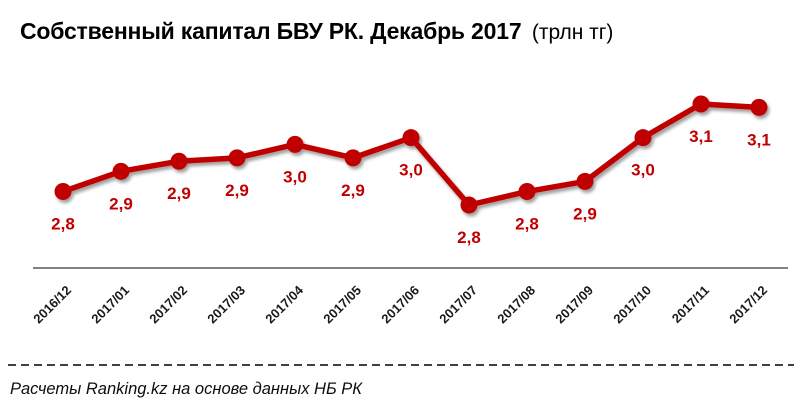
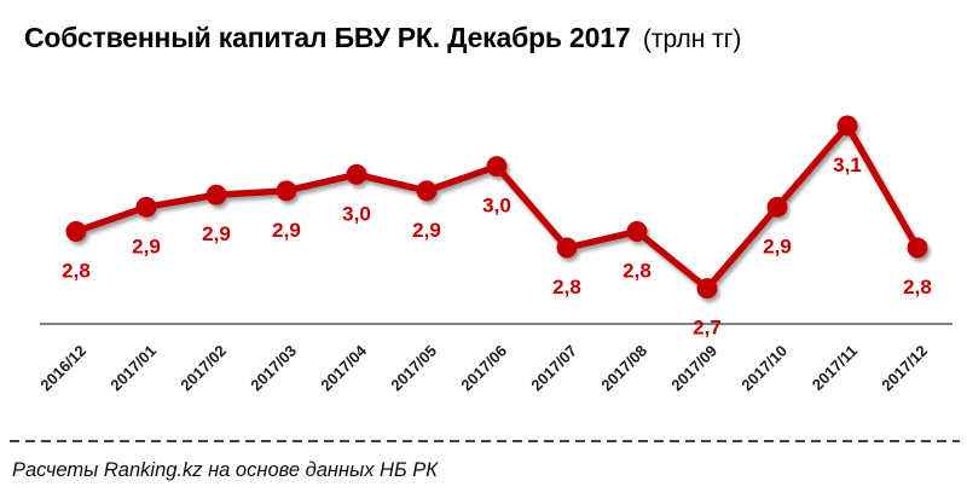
2017/09: 2,9 -> 2,7
2017/10: 3,0 -> 2,9
2017/12: 3,1 -> 2,8
